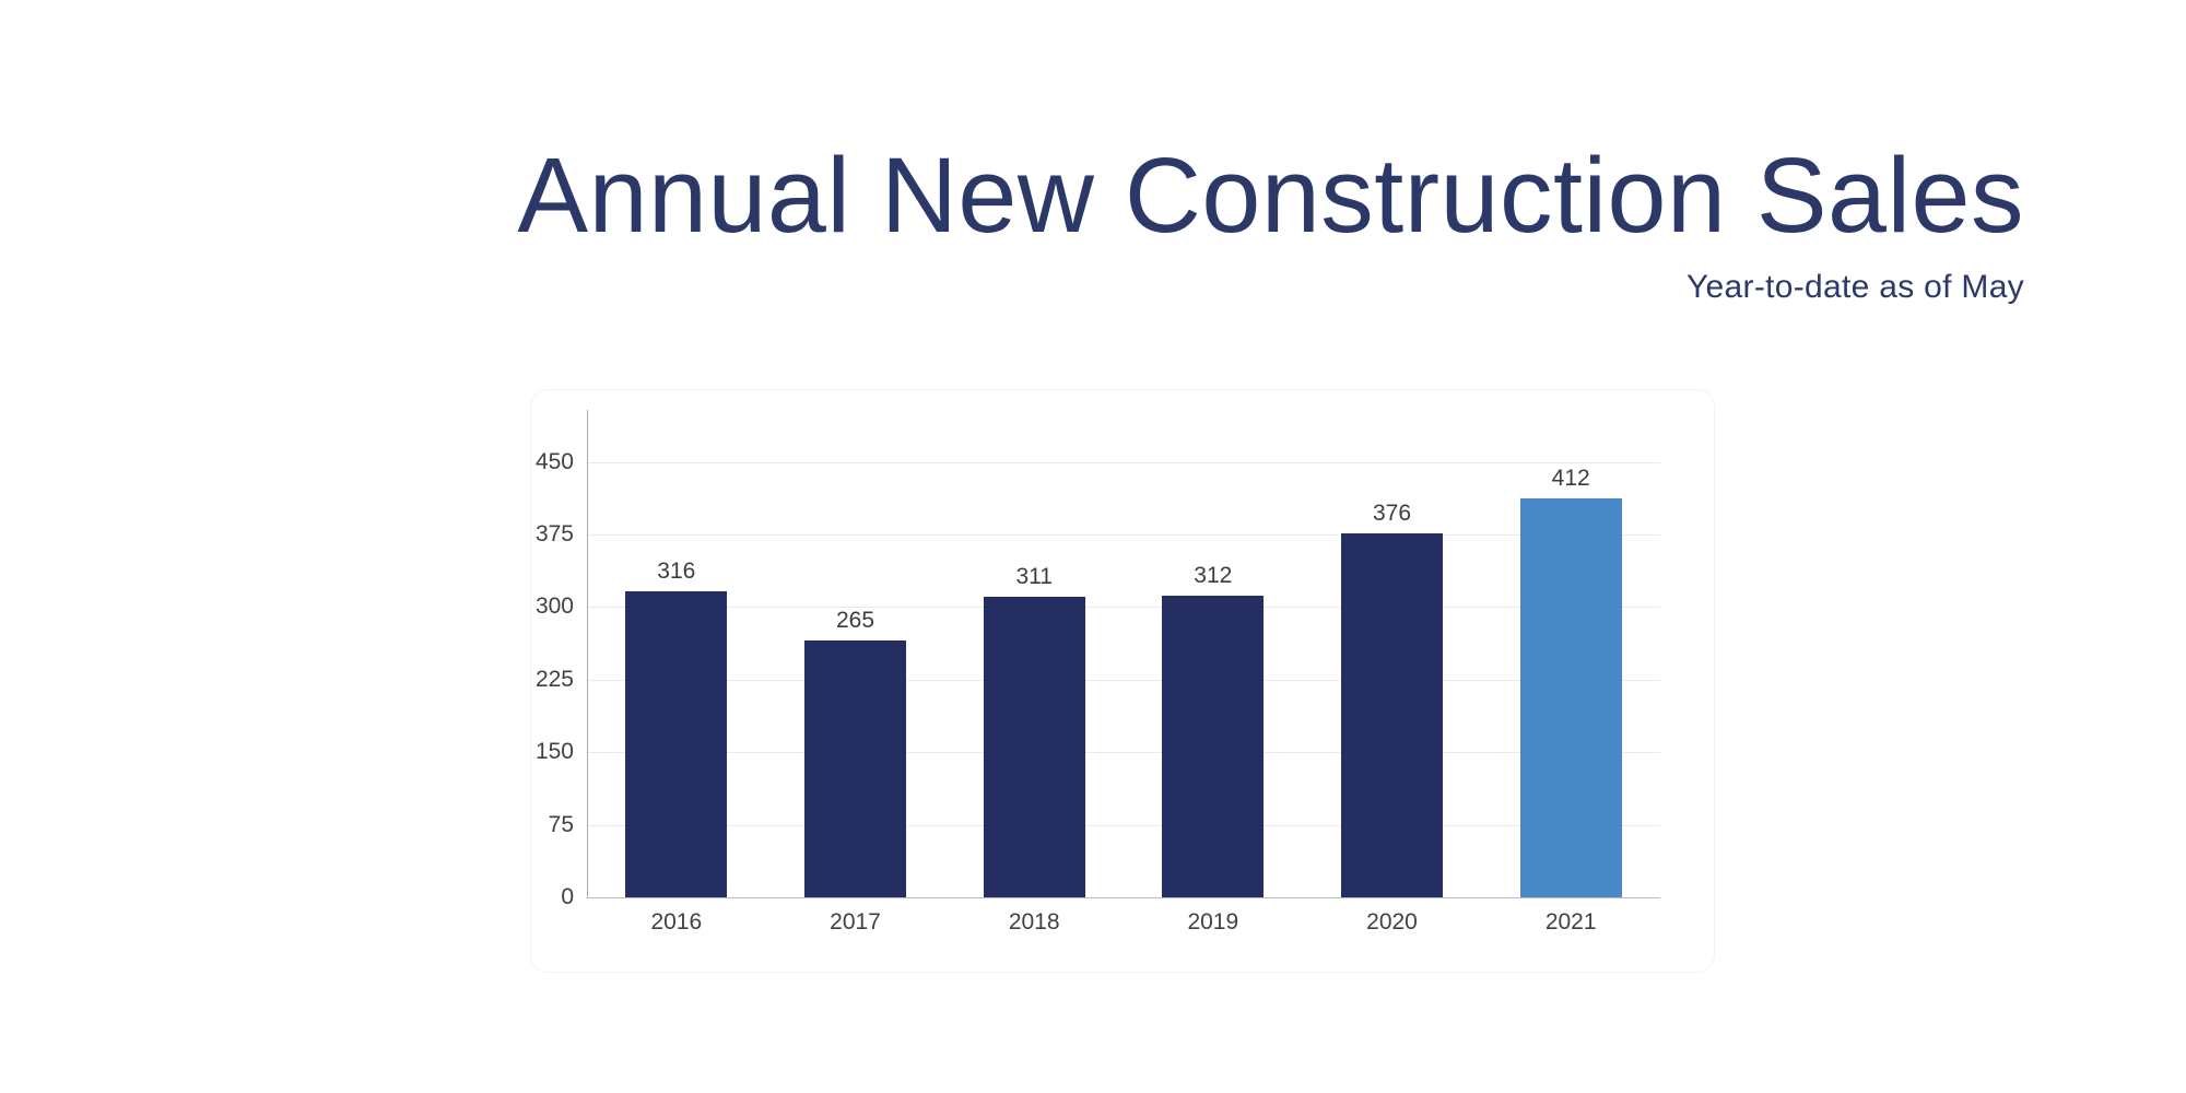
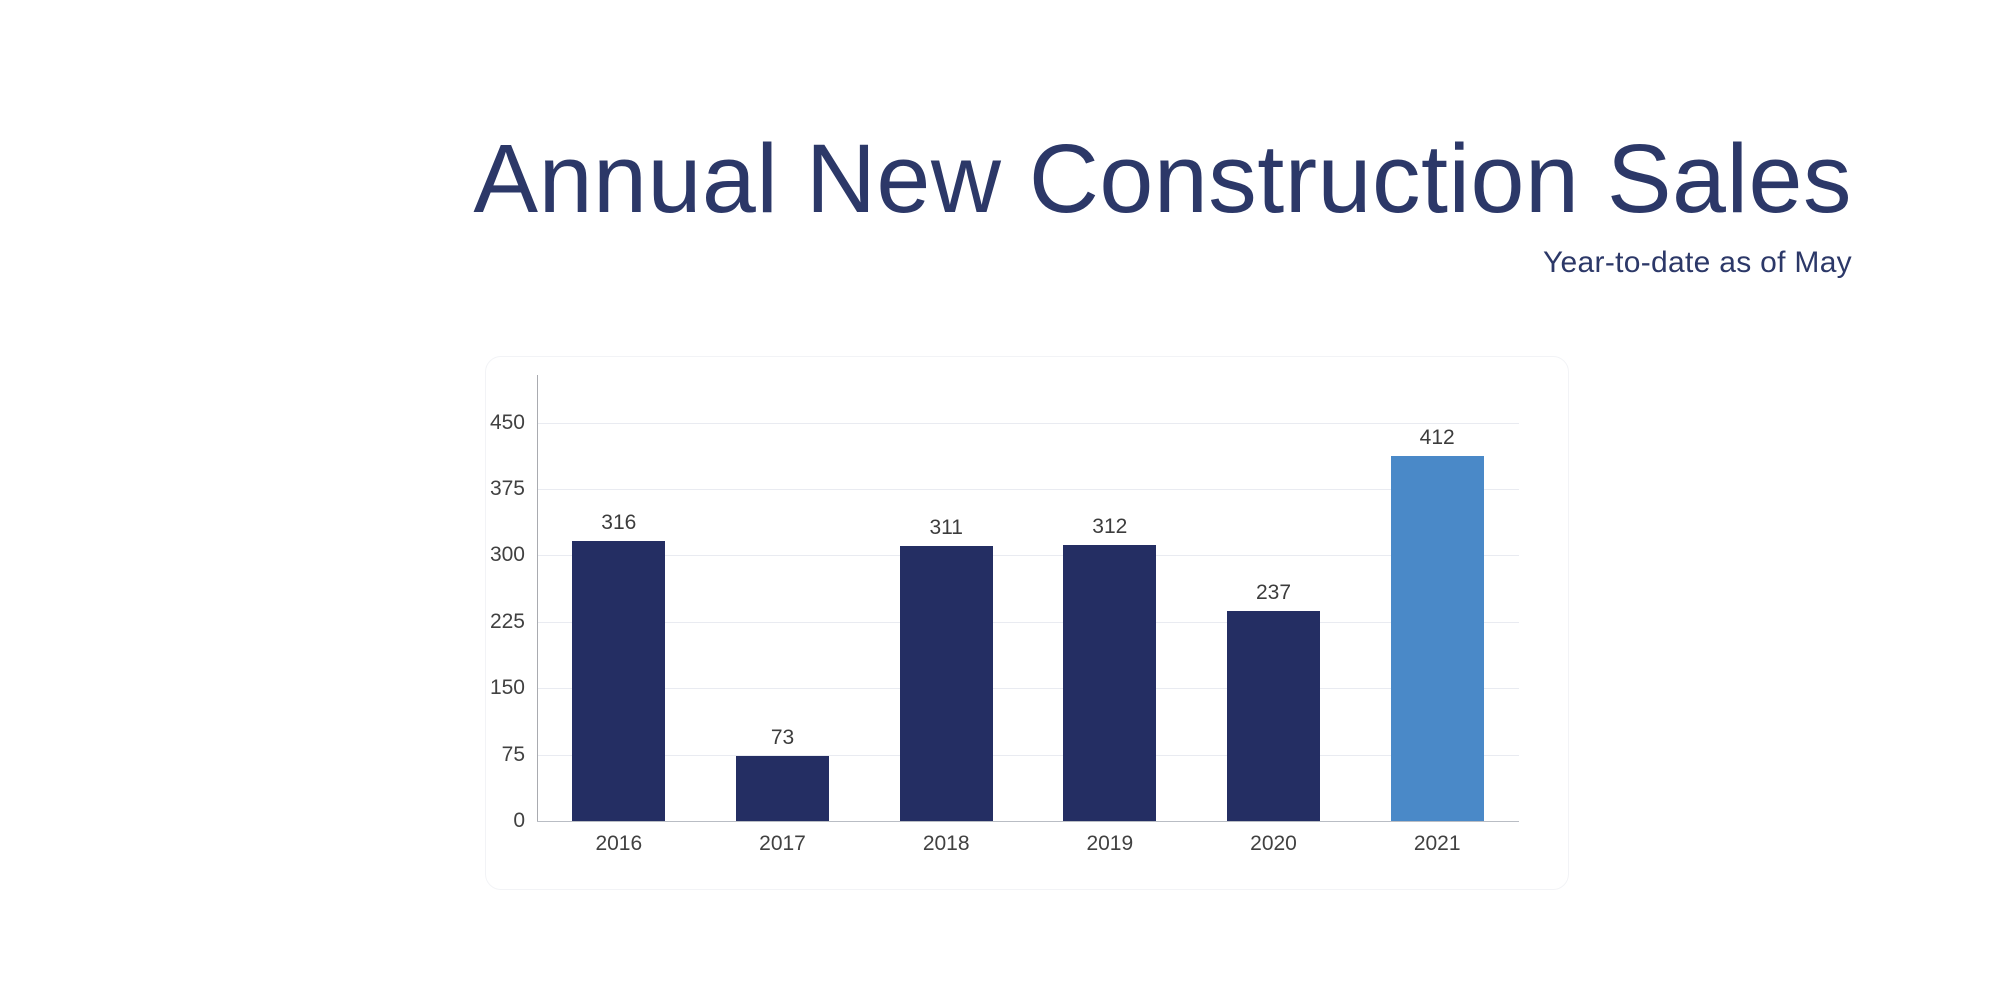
2017: 265 -> 73
2020: 376 -> 237
